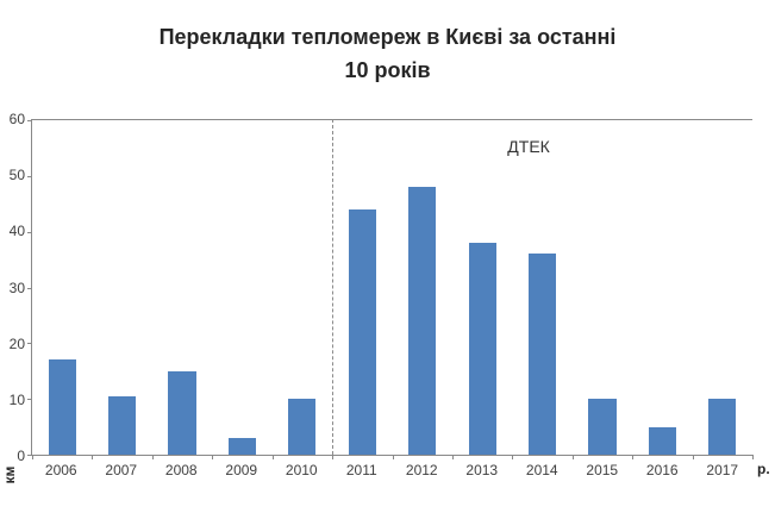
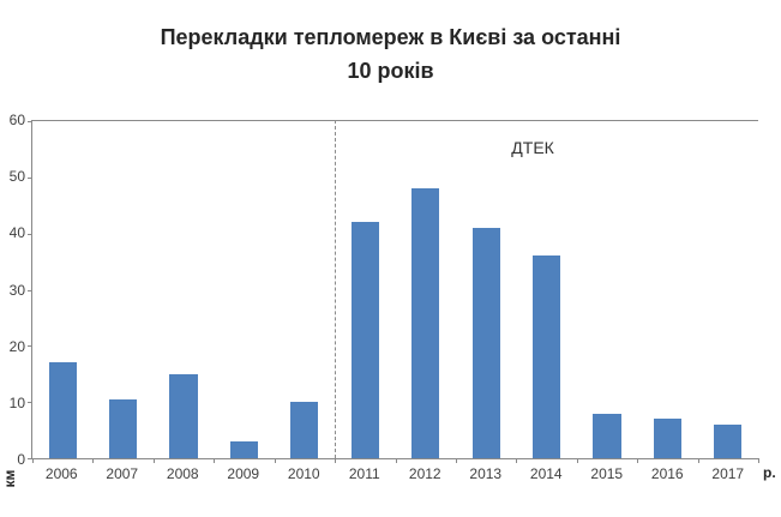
2011: 44 -> 42
2013: 38 -> 41
2015: 10 -> 8
2016: 5 -> 7
2017: 10 -> 6
